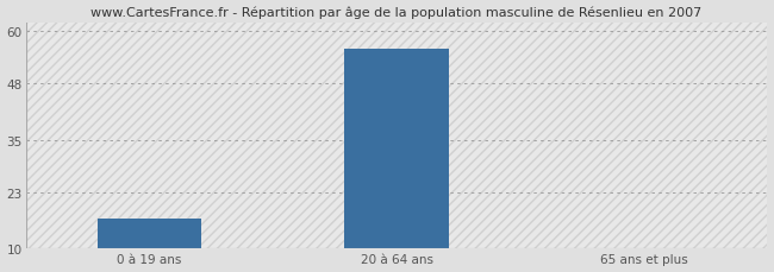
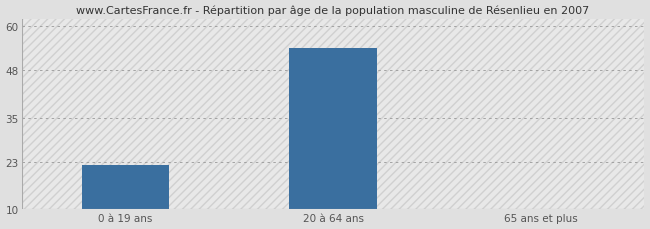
0 à 19 ans: 17 -> 22
20 à 64 ans: 56 -> 54
